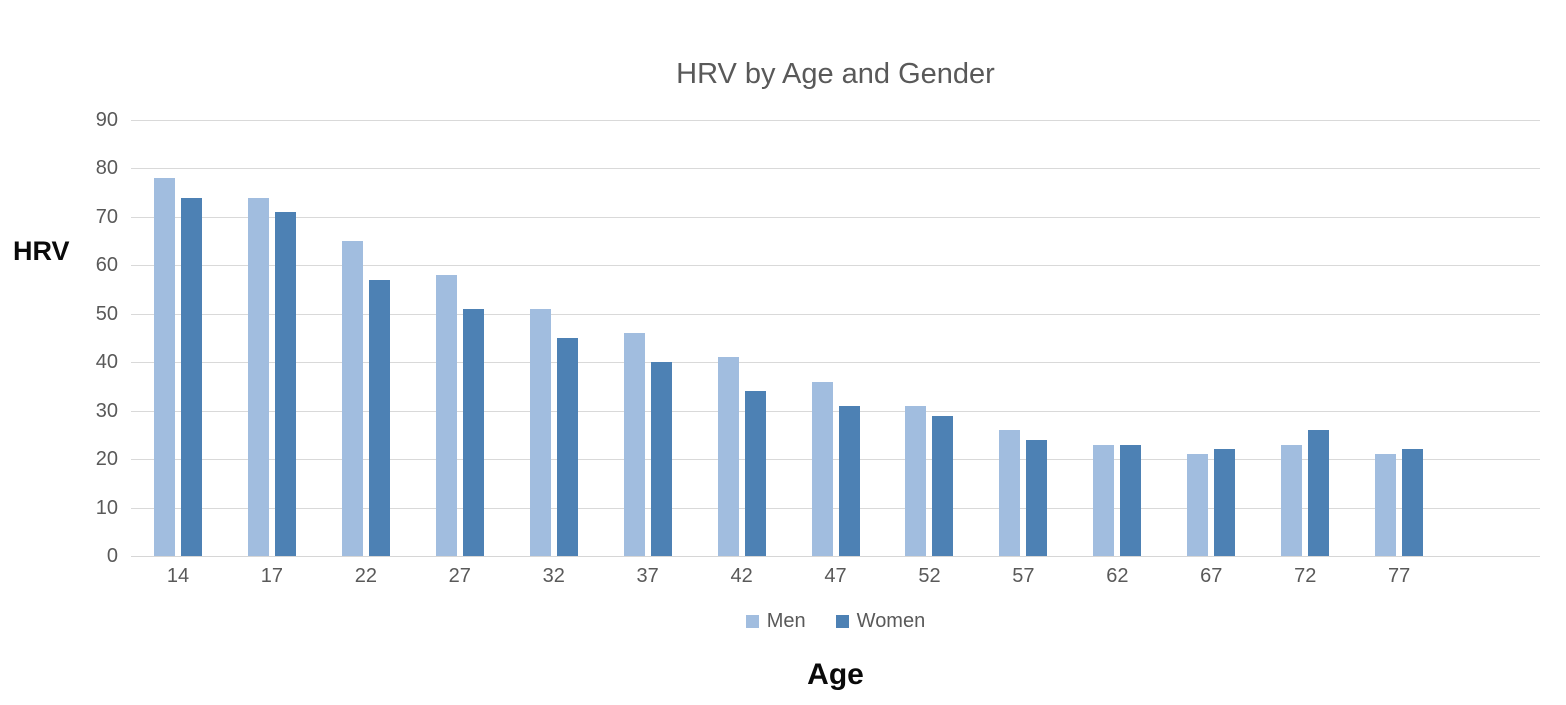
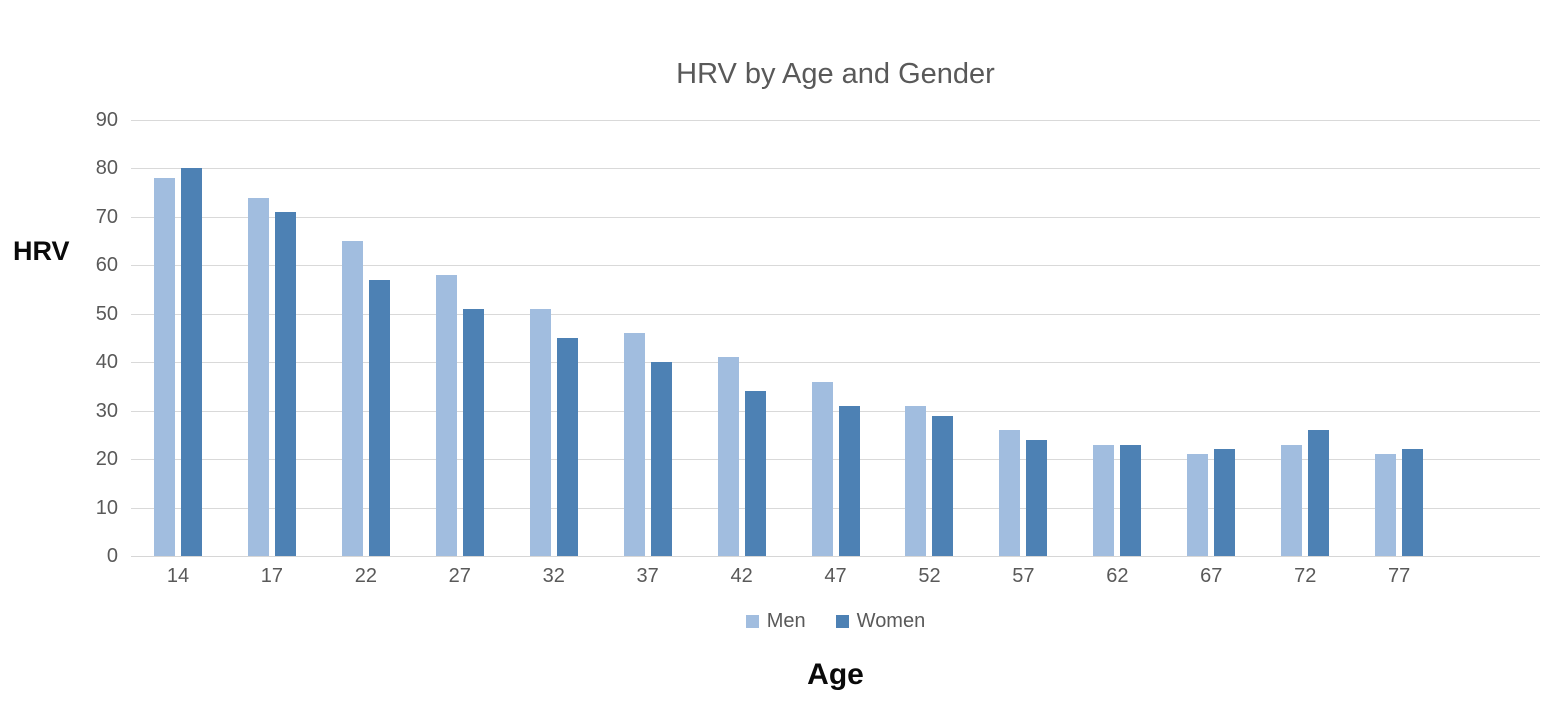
Women/14: 74 -> 80
